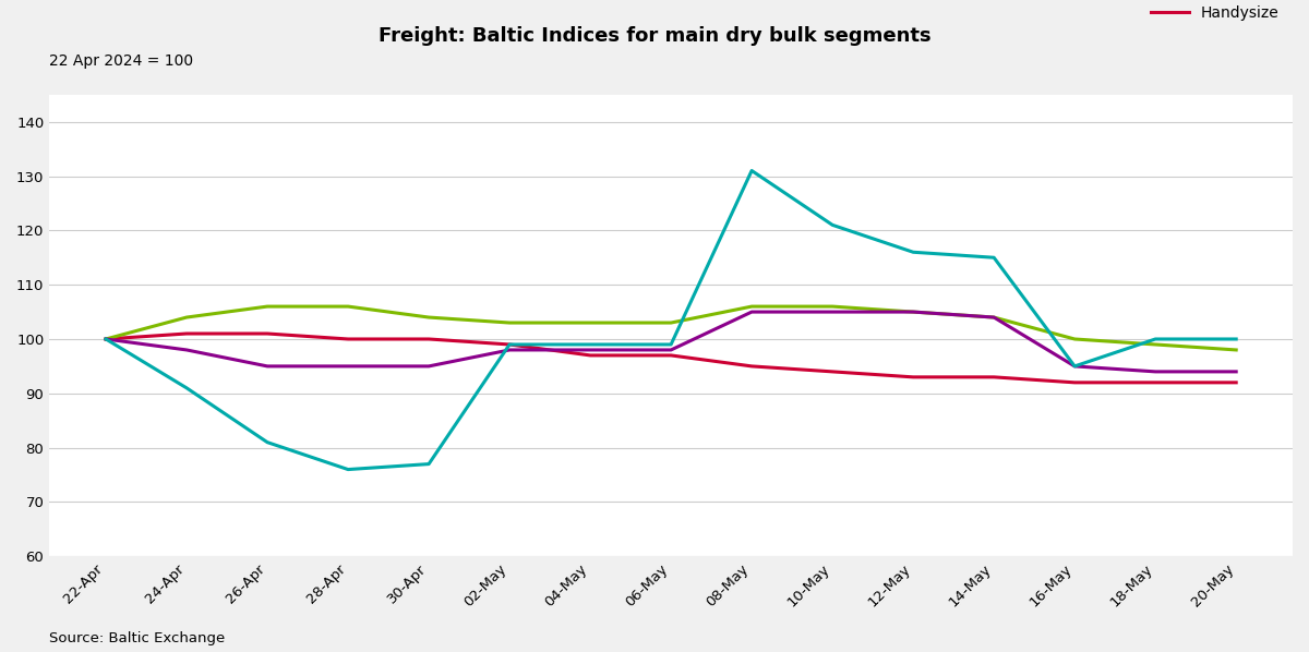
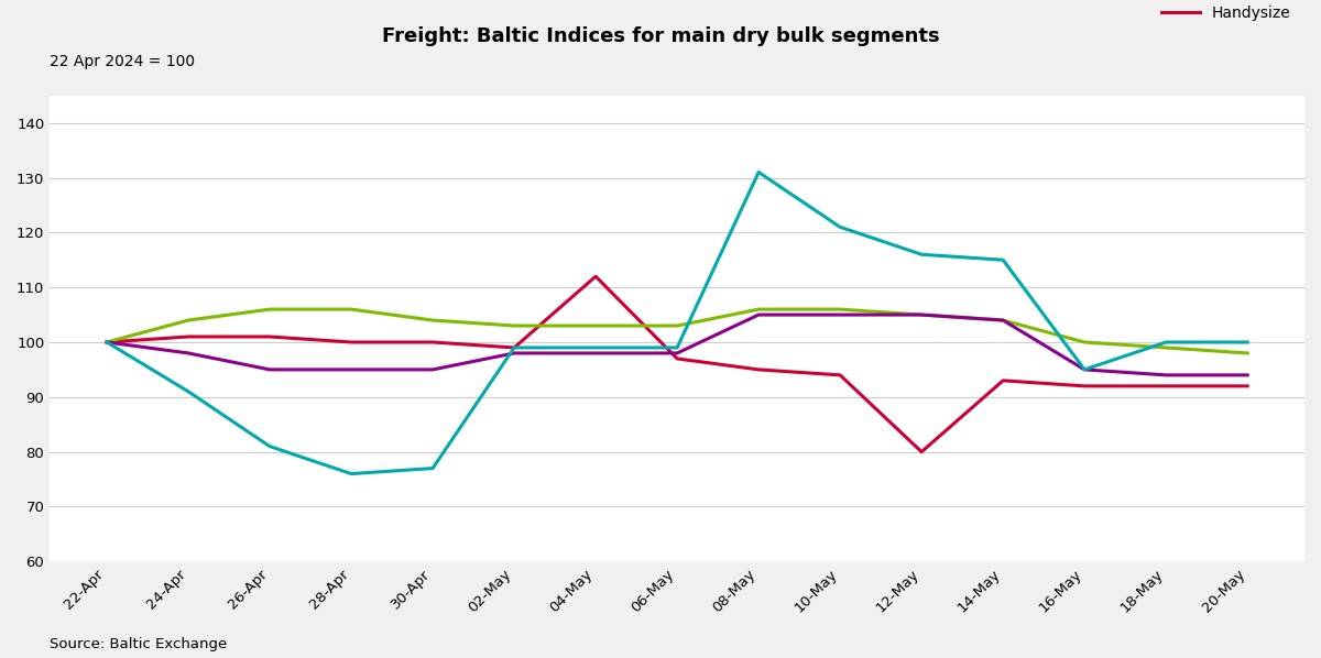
Handysize/04-May: 97 -> 112
Handysize/12-May: 93 -> 80
